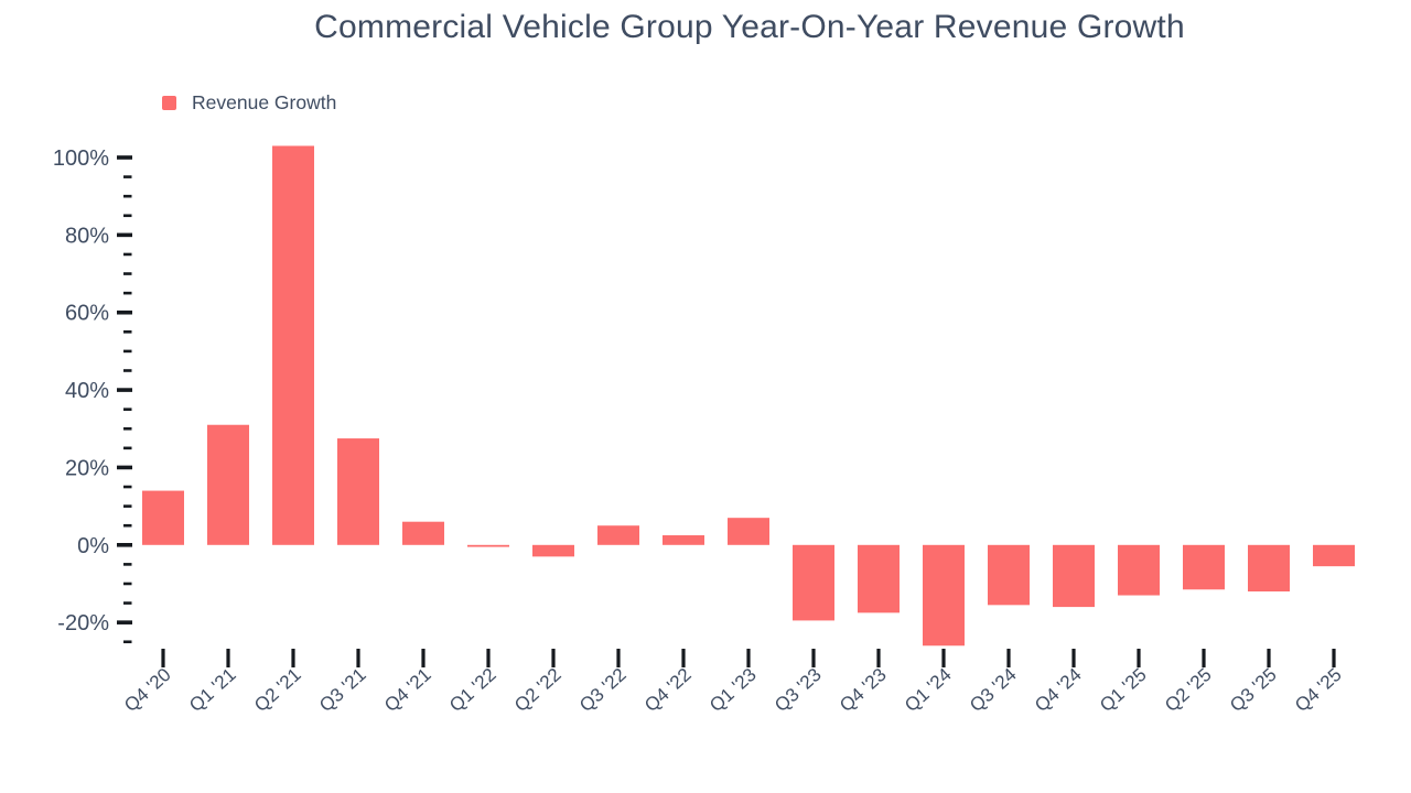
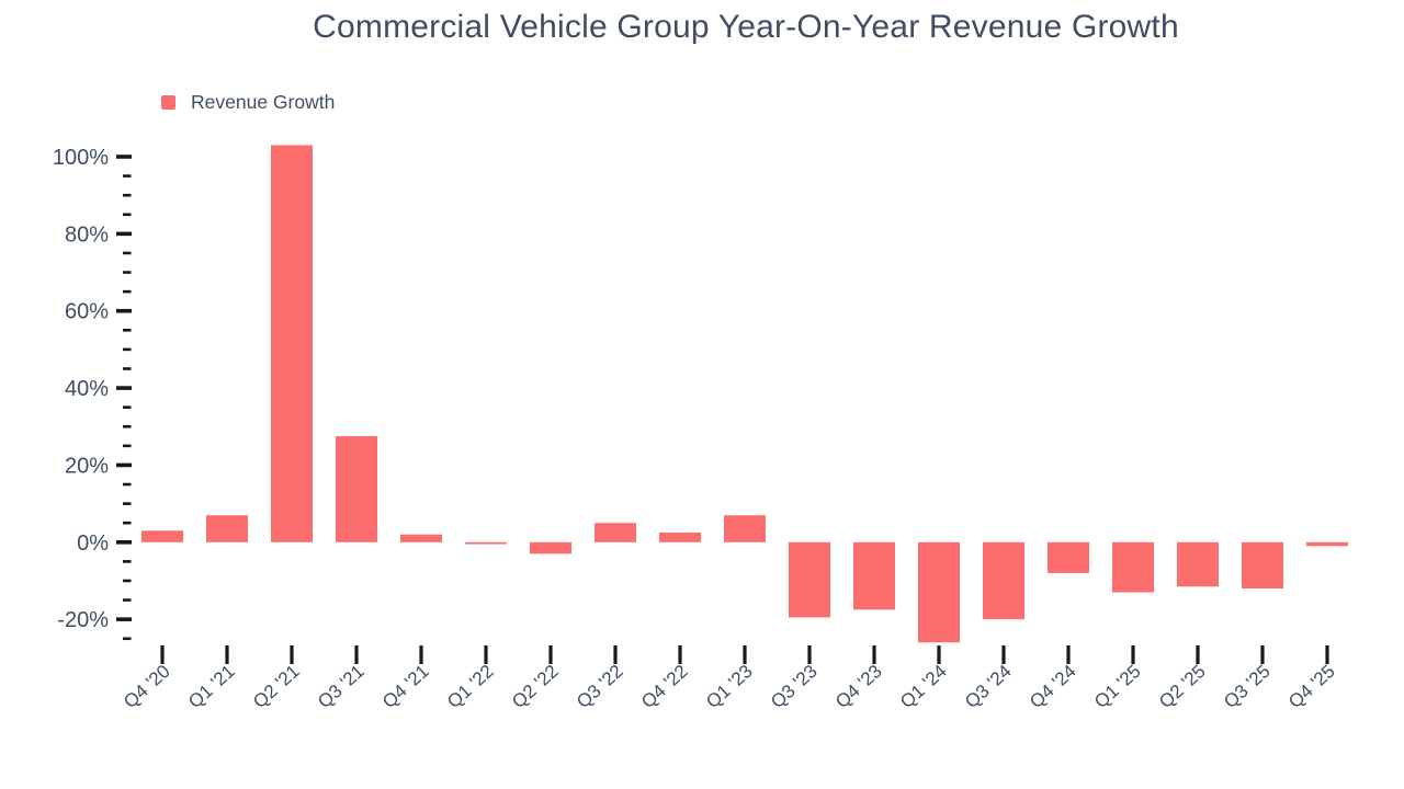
Q4 '20: 14% -> 3%
Q1 '21: 31% -> 7%
Q4 '21: 6% -> 2%
Q3 '24: -16% -> -20%
Q4 '24: -16% -> -8%
Q4 '25: -6% -> -1%
